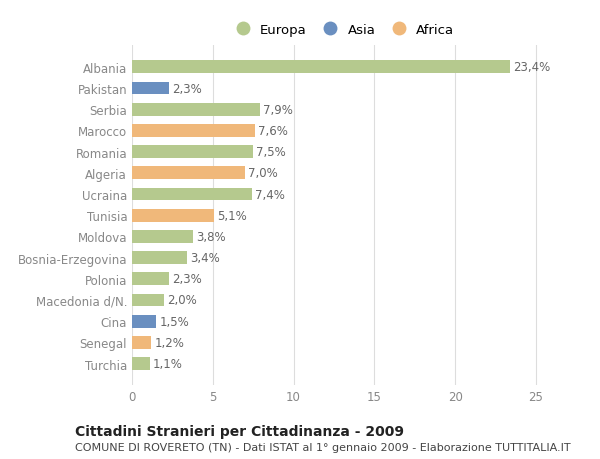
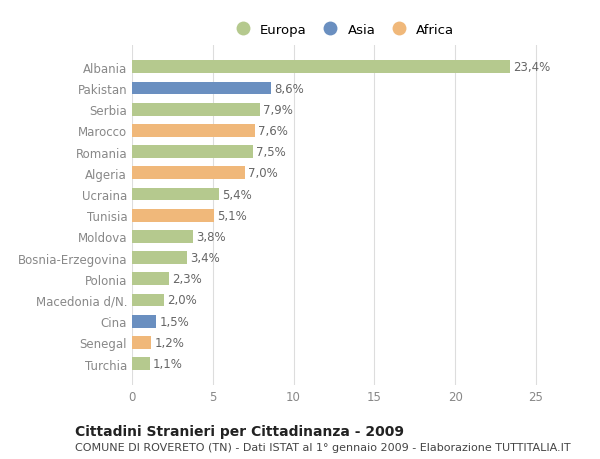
Pakistan: 2,3% -> 8,6%
Ucraina: 7,4% -> 5,4%
